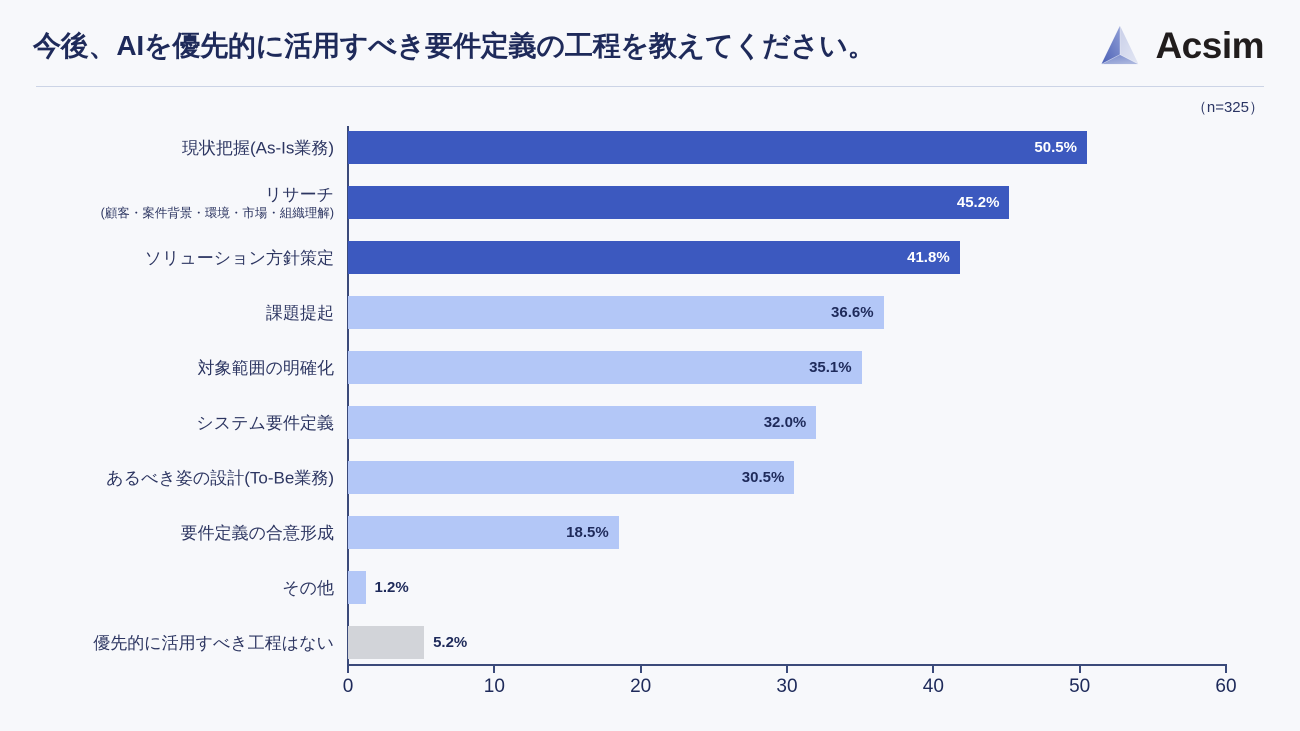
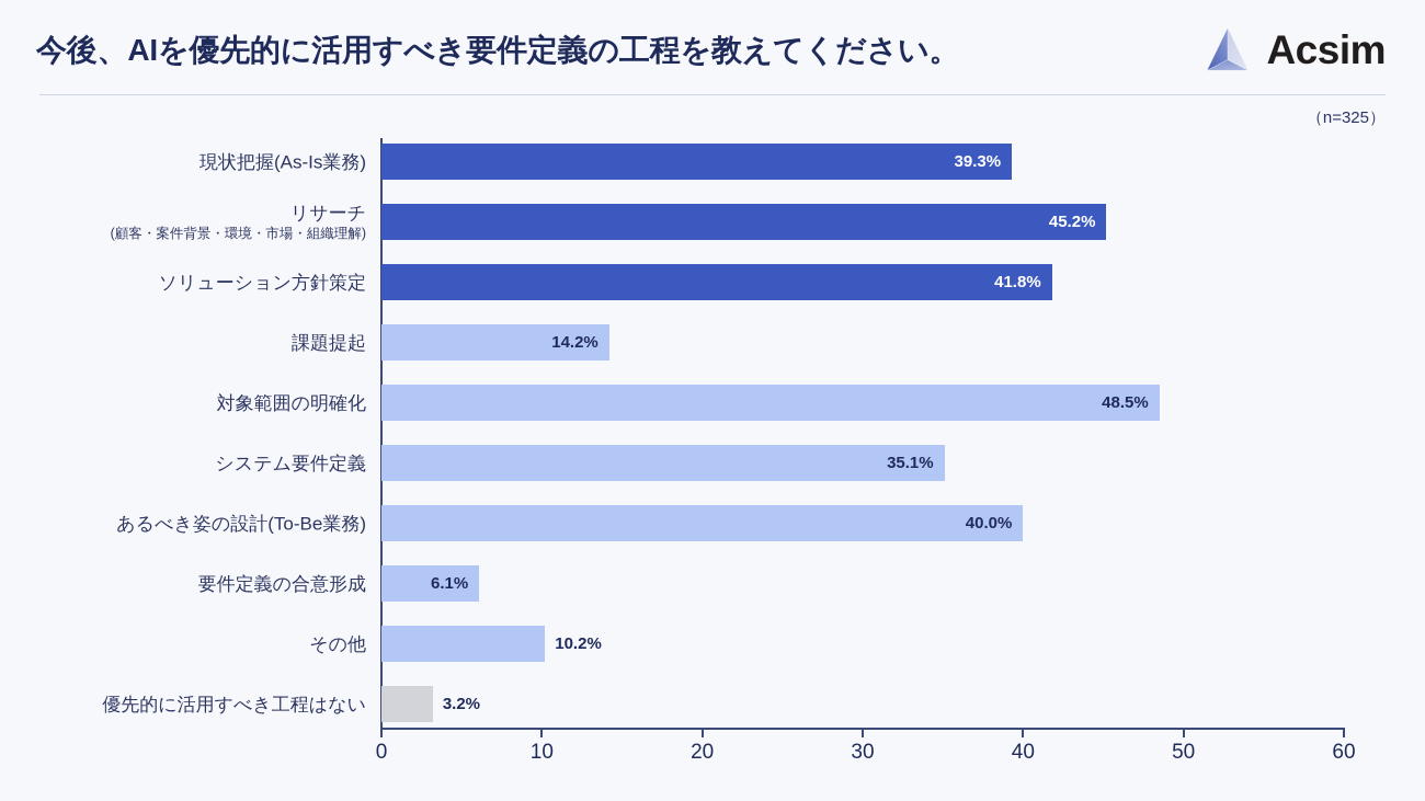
現状把握(As-Is業務): 50.5% -> 39.3%
課題提起: 36.6% -> 14.2%
対象範囲の明確化: 35.1% -> 48.5%
システム要件定義: 32.0% -> 35.1%
あるべき姿の設計(To-Be業務): 30.5% -> 40.0%
要件定義の合意形成: 18.5% -> 6.1%
その他: 1.2% -> 10.2%
優先的に活用すべき工程はない: 5.2% -> 3.2%
